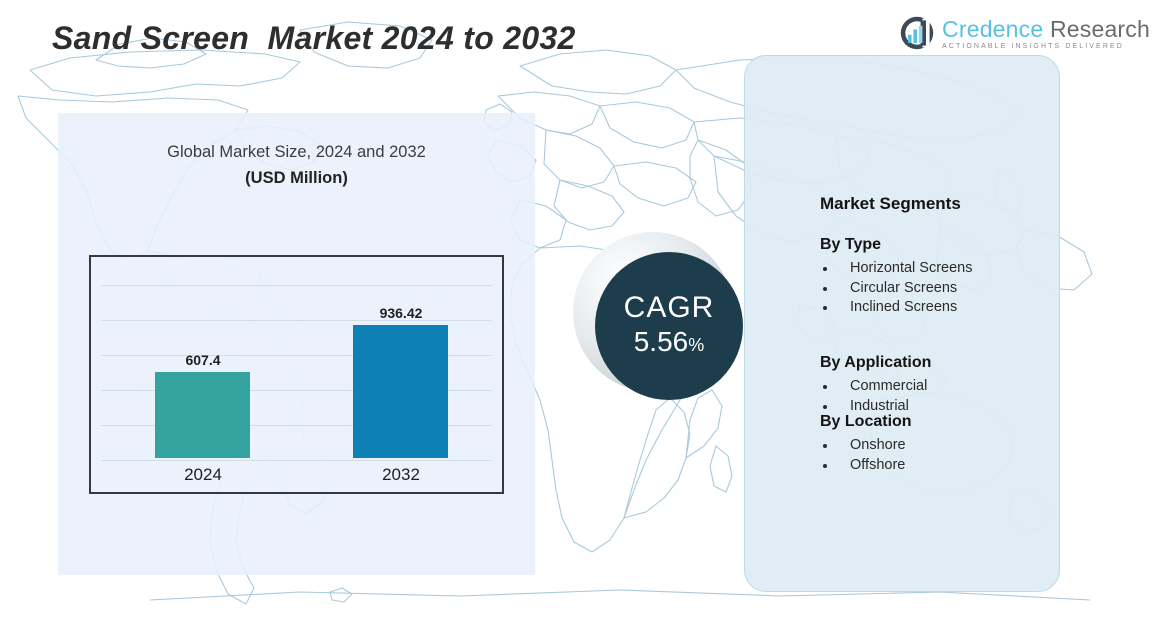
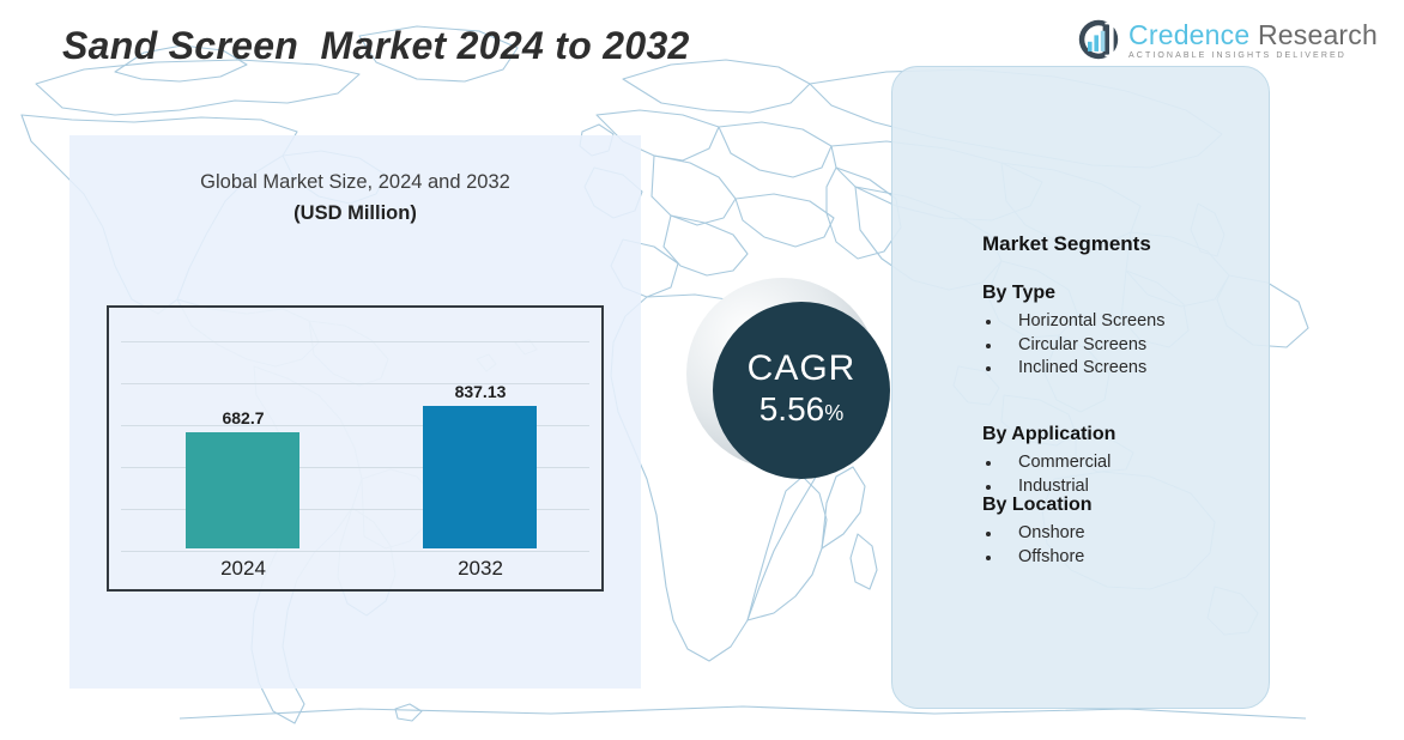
2024: 607.4 -> 682.7
2032: 936.42 -> 837.13
